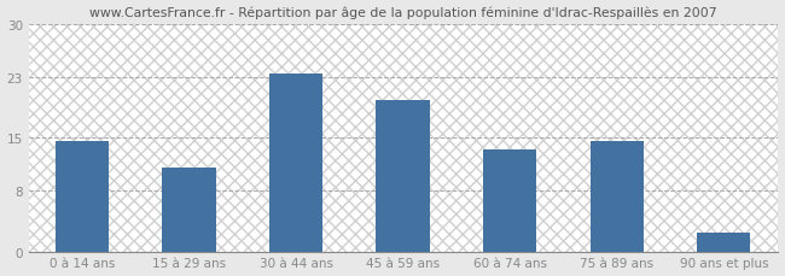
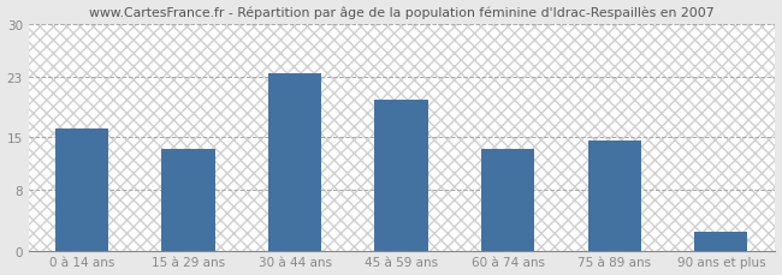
0 à 14 ans: 14.5 -> 16.2
15 à 29 ans: 11.0 -> 13.4
